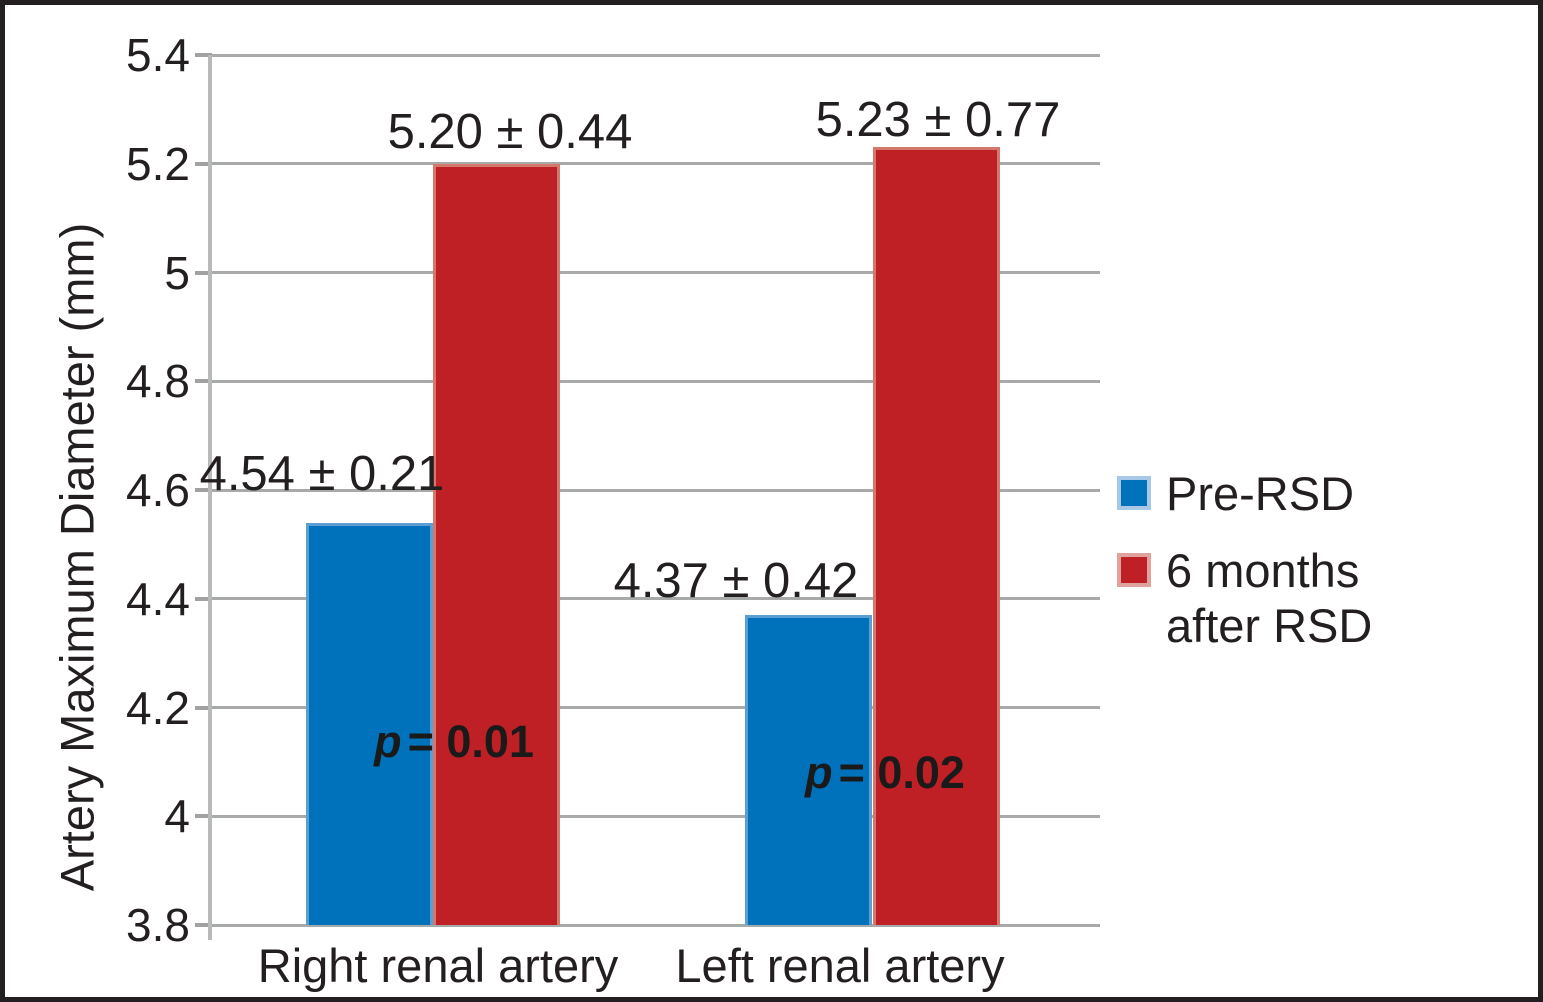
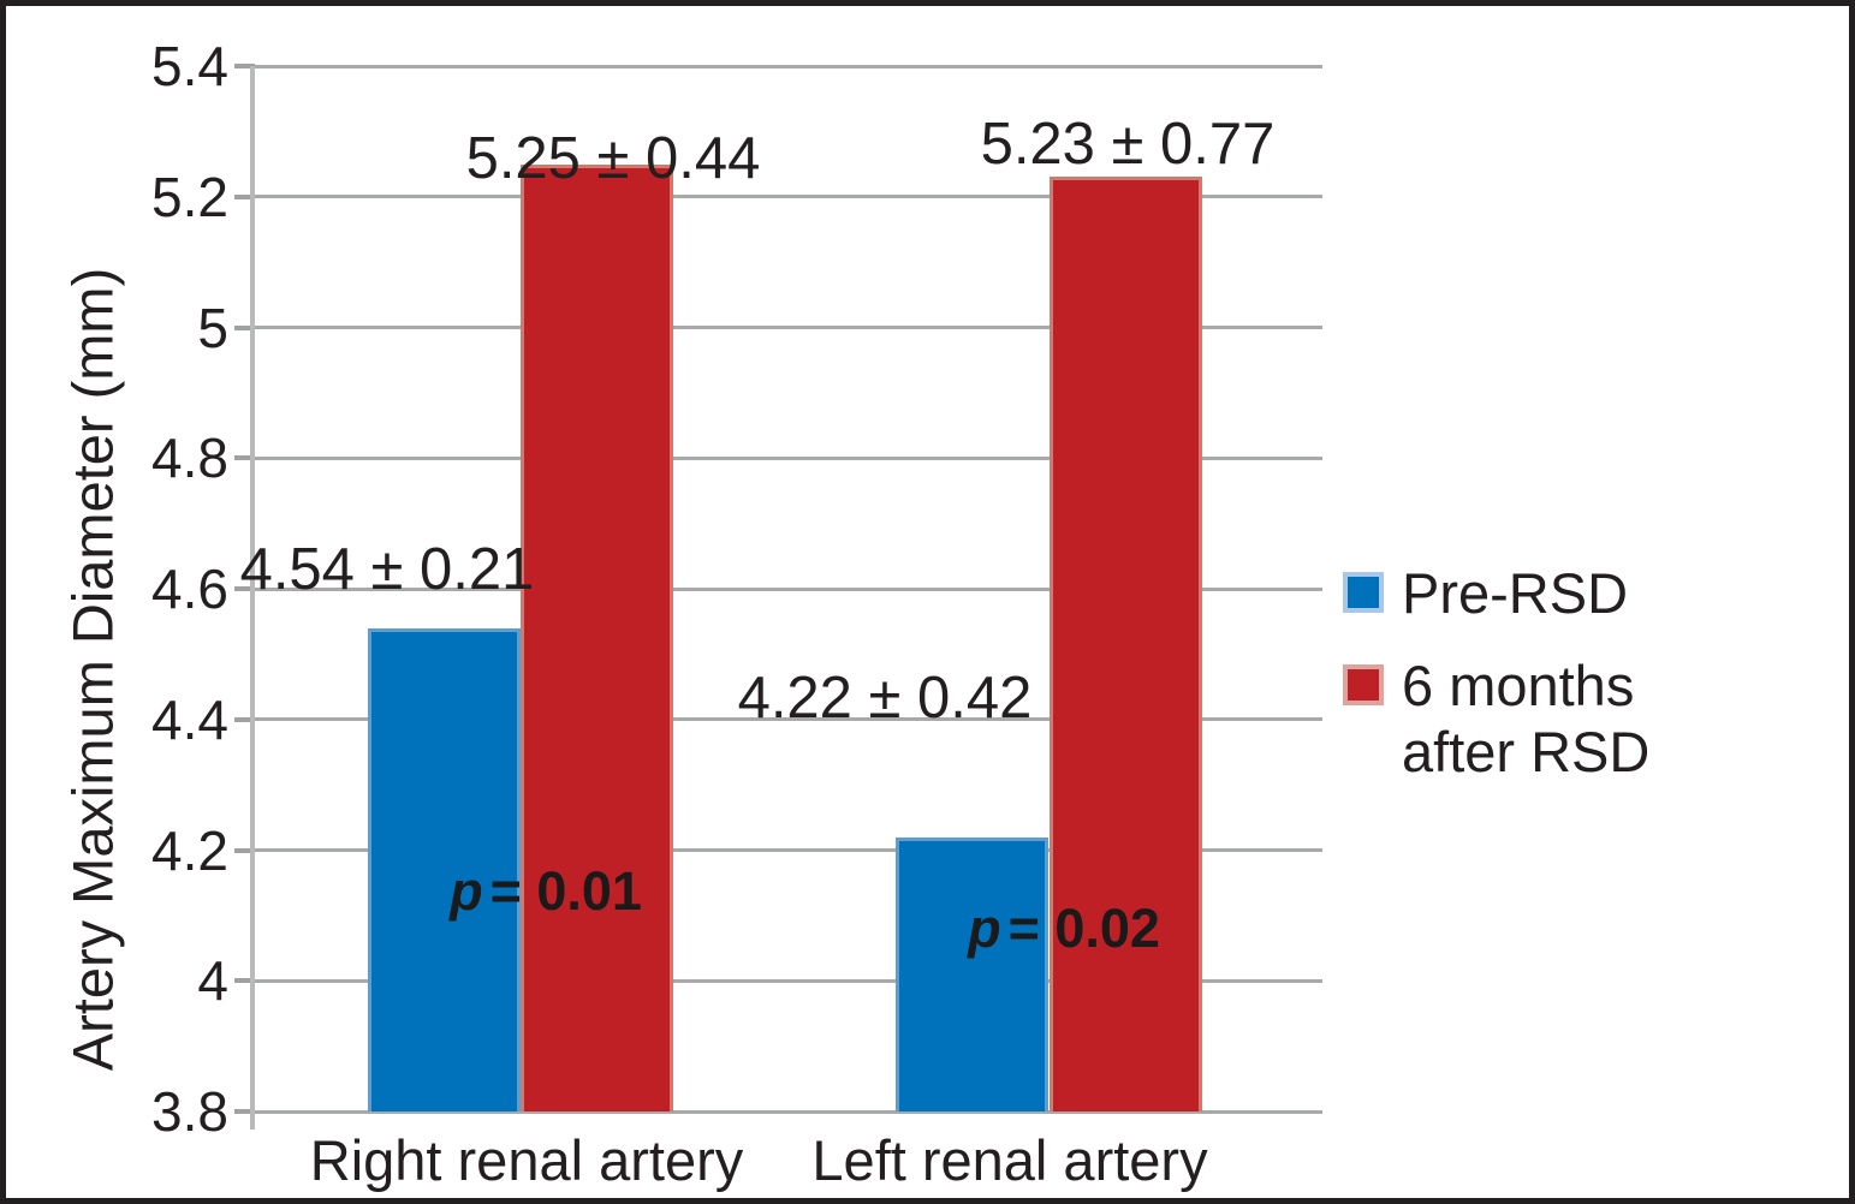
6 months after RSD/Right renal artery: 5.20 -> 5.25
Pre-RSD/Left renal artery: 4.37 -> 4.22
